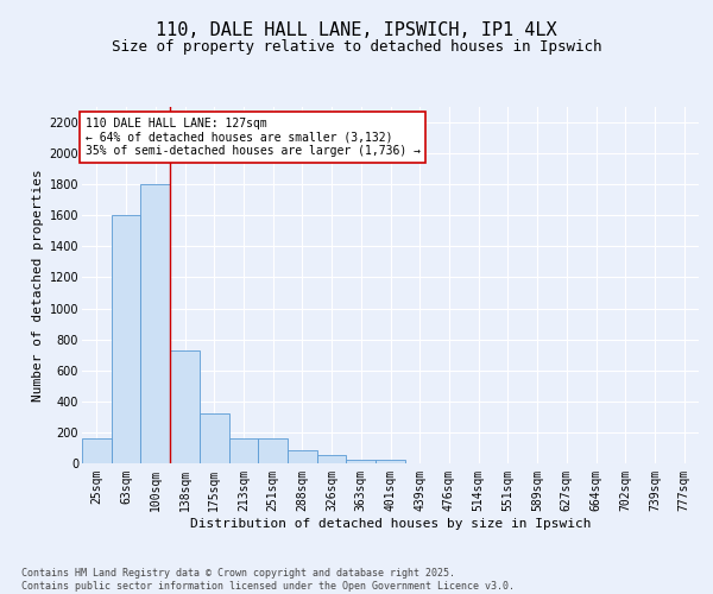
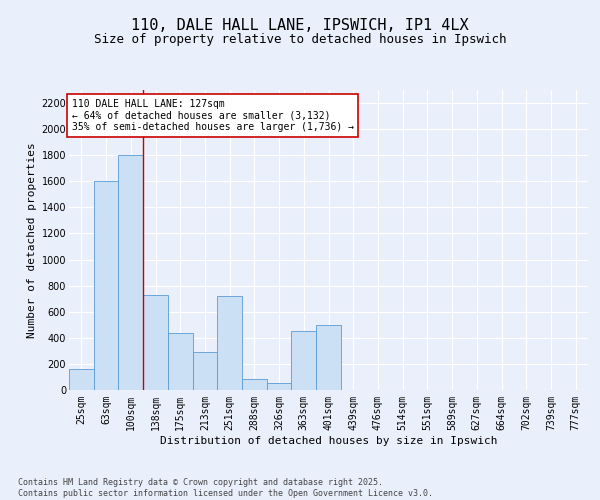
175sqm: 320 -> 440
213sqm: 160 -> 290
251sqm: 160 -> 720
363sqm: 20 -> 450
401sqm: 20 -> 500
